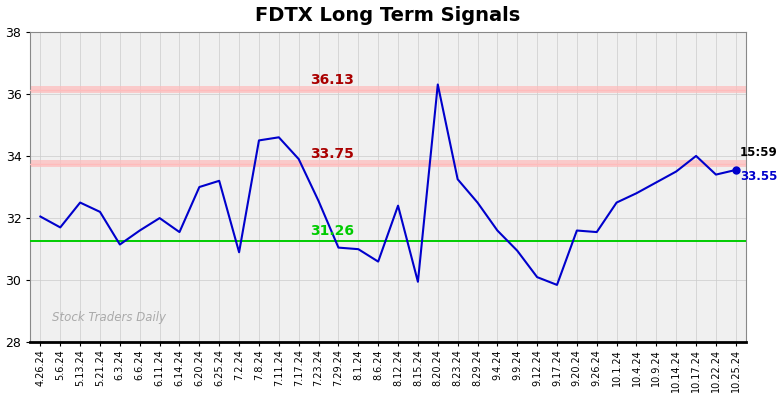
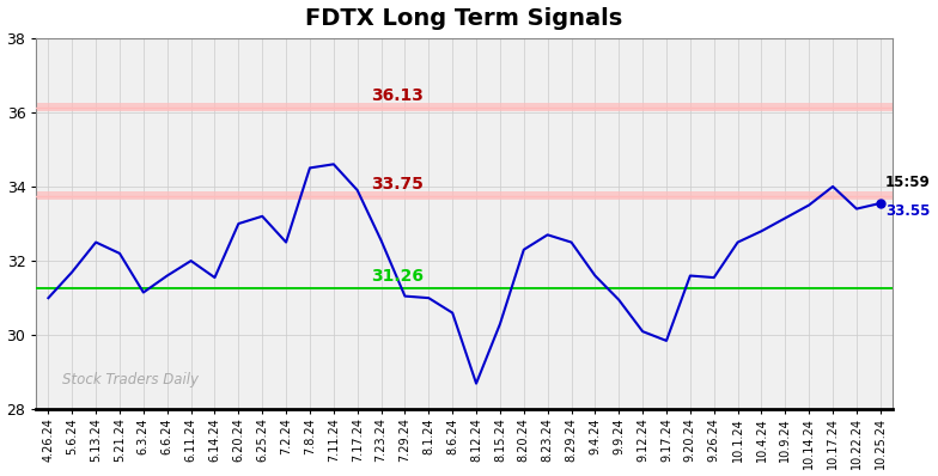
4.26.24: 32.05 -> 31.00
7.2.24: 30.90 -> 32.50
8.12.24: 32.40 -> 28.70
8.15.24: 29.95 -> 30.30
8.20.24: 36.30 -> 32.30
8.23.24: 33.25 -> 32.70
